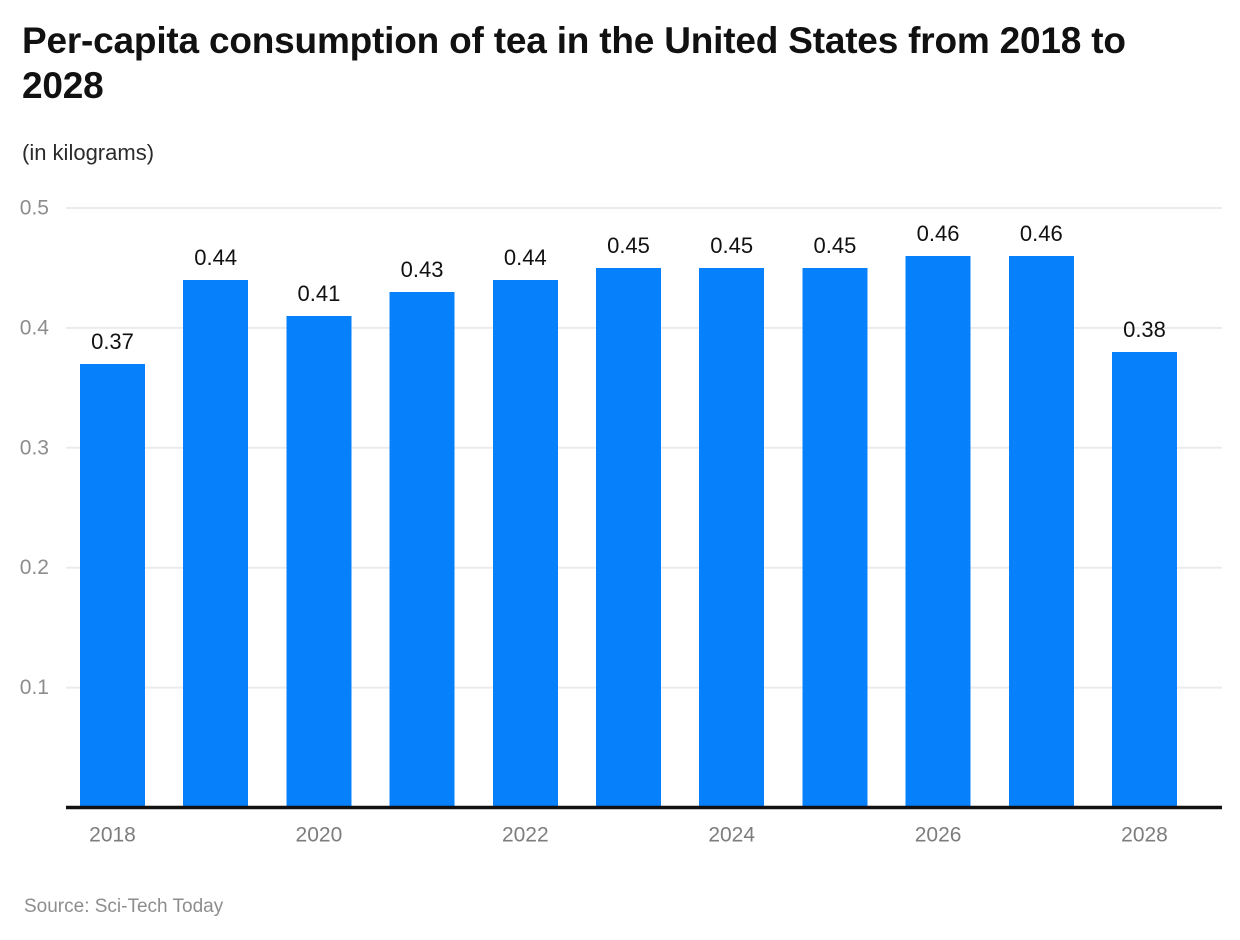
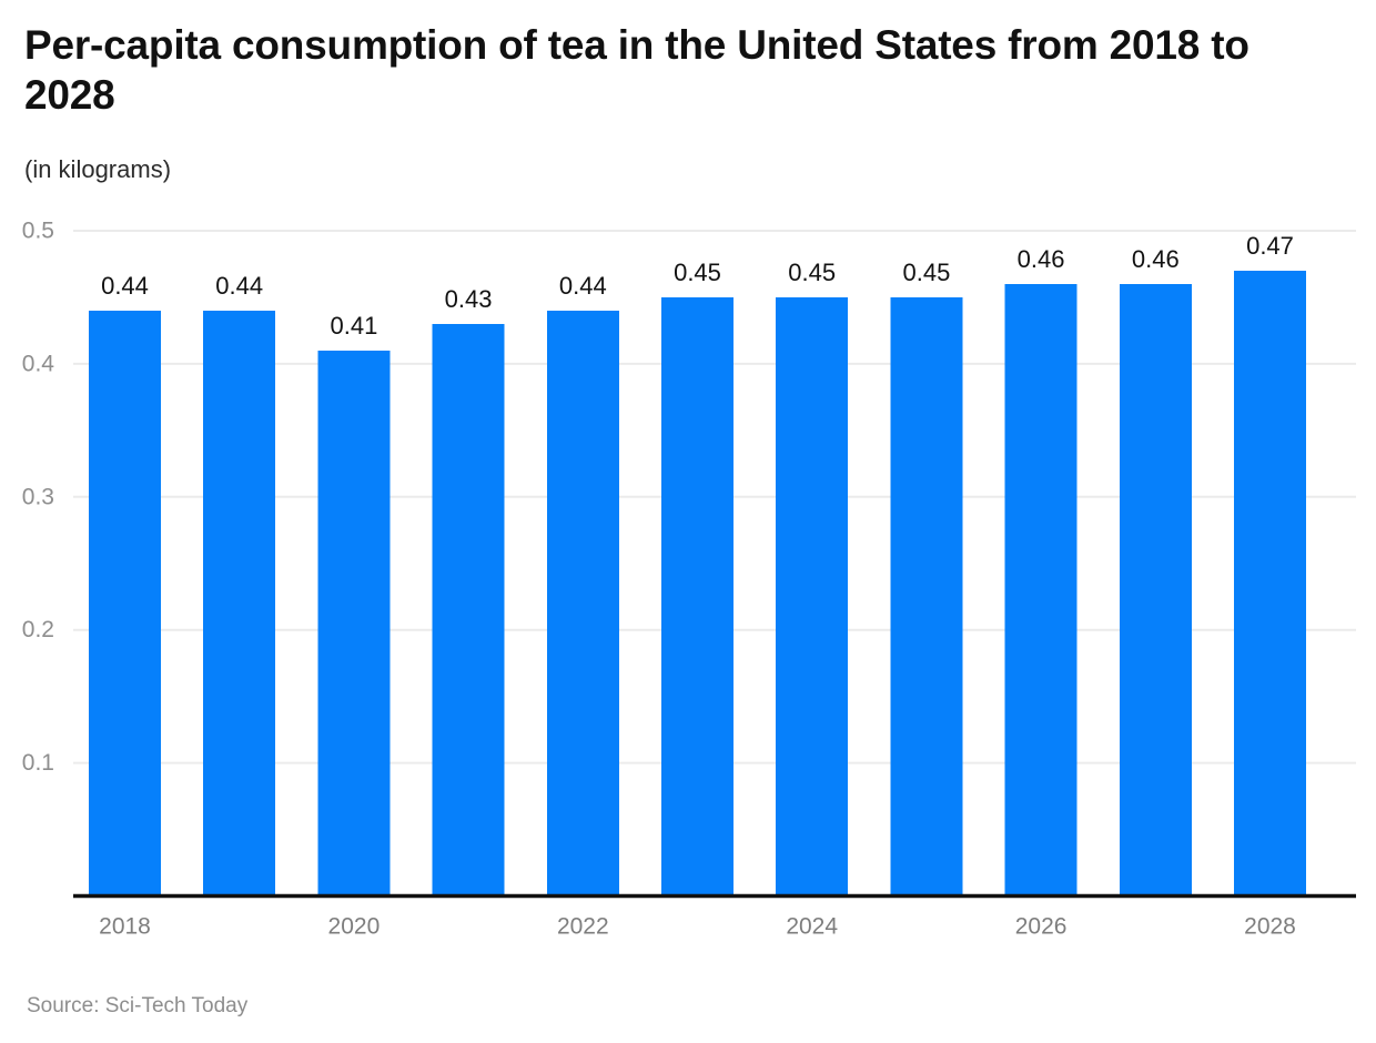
2018: 0.37 -> 0.44
2028: 0.38 -> 0.47
